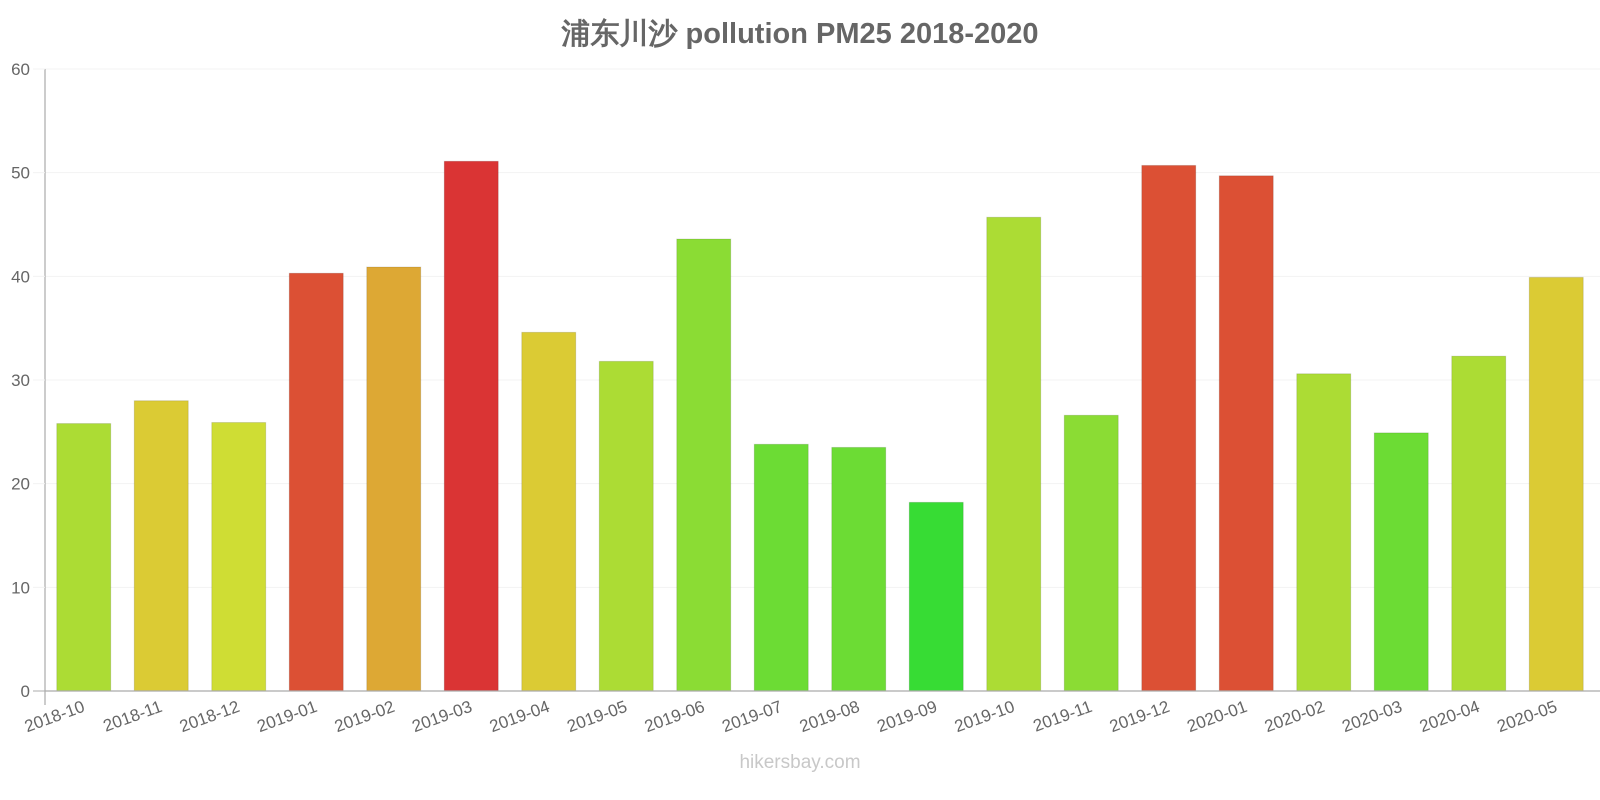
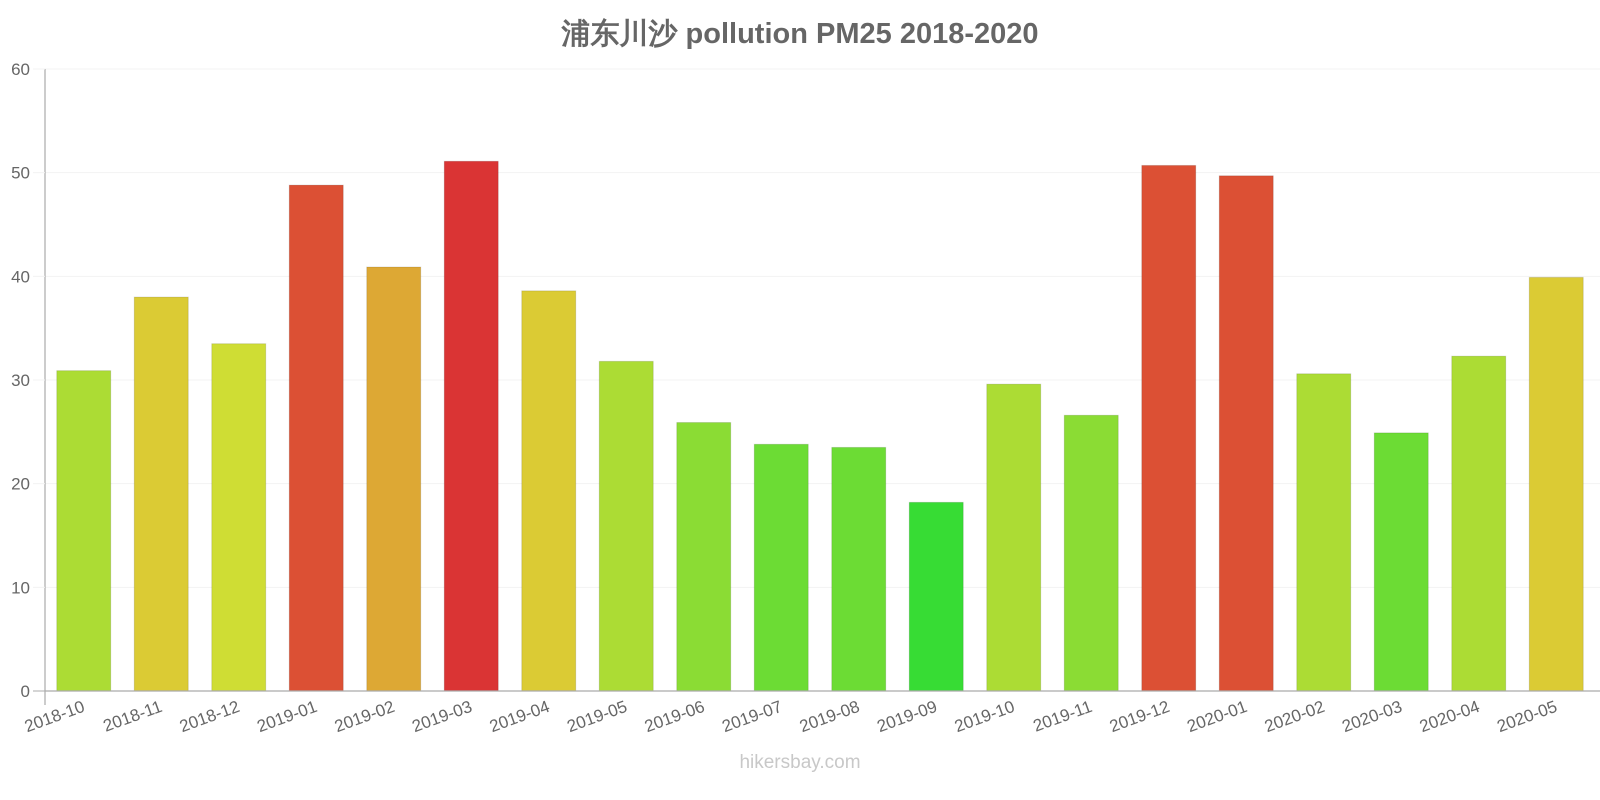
2018-10: 25.8 -> 30.9
2018-11: 28.0 -> 38.0
2018-12: 25.9 -> 33.5
2019-01: 40.3 -> 48.8
2019-04: 34.6 -> 38.6
2019-06: 43.6 -> 25.9
2019-10: 45.7 -> 29.6
